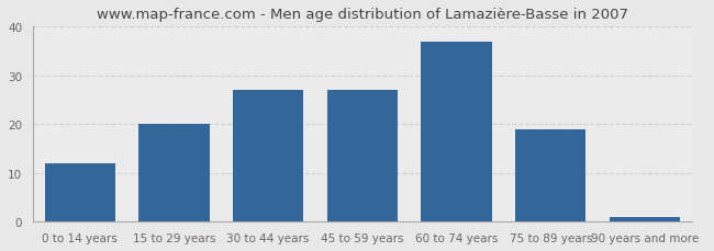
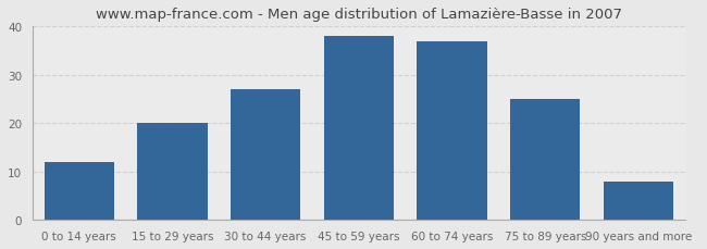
45 to 59 years: 27 -> 38
75 to 89 years: 19 -> 25
90 years and more: 1 -> 8
